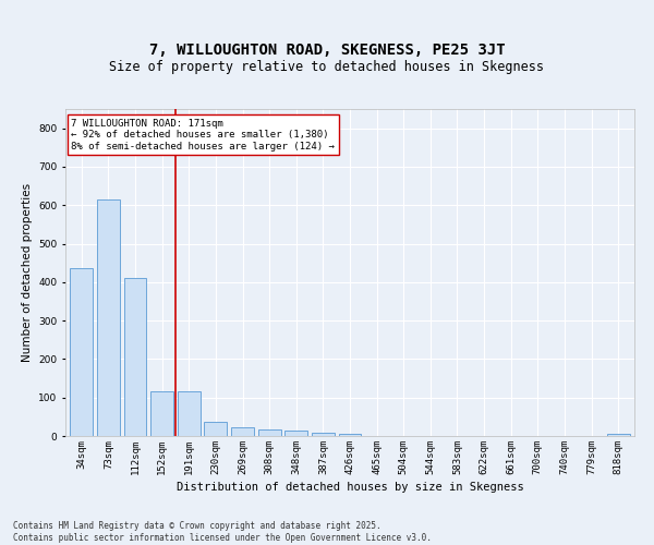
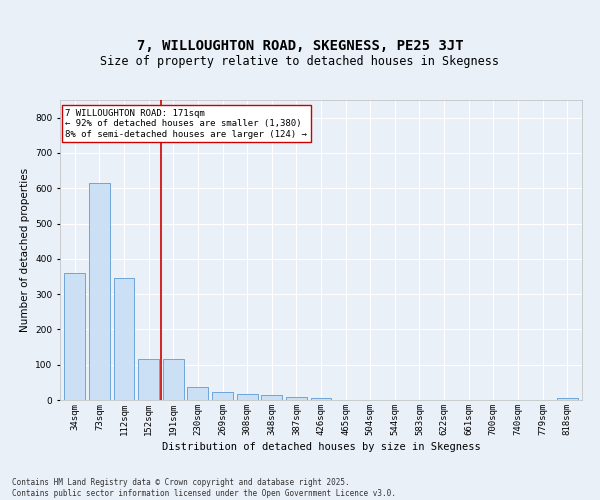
34sqm: 435 -> 360
112sqm: 410 -> 345
